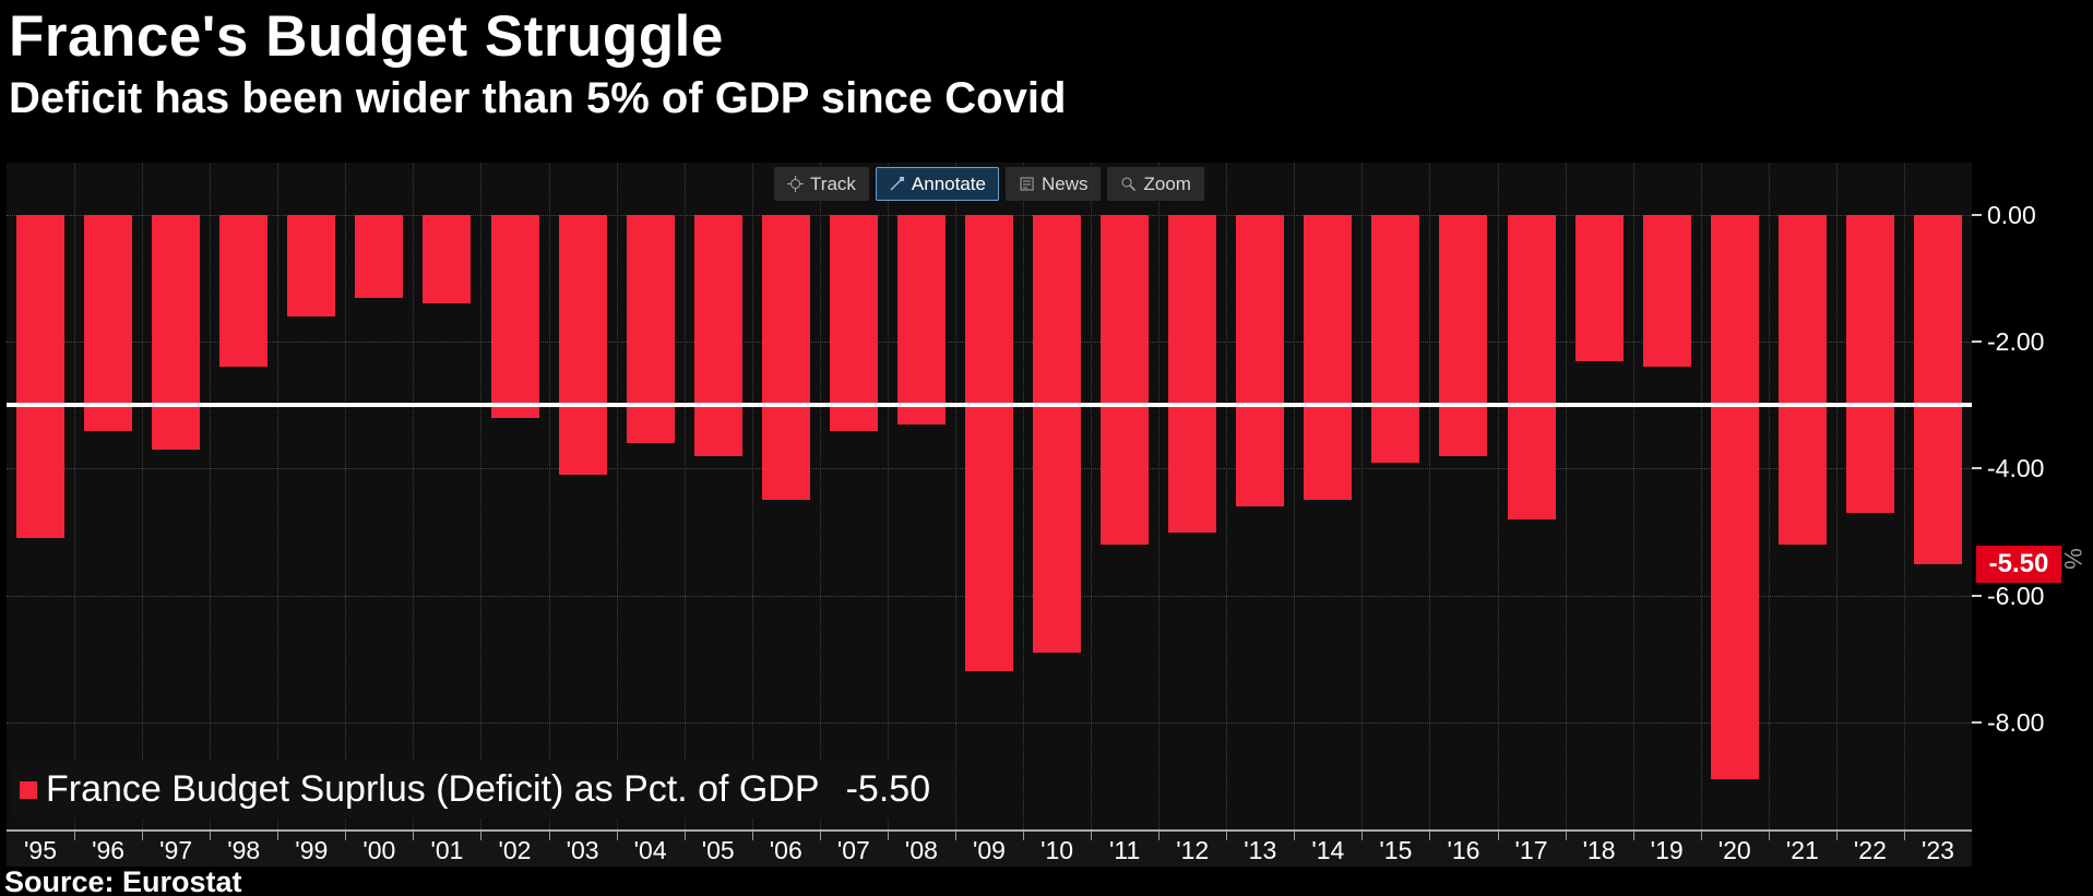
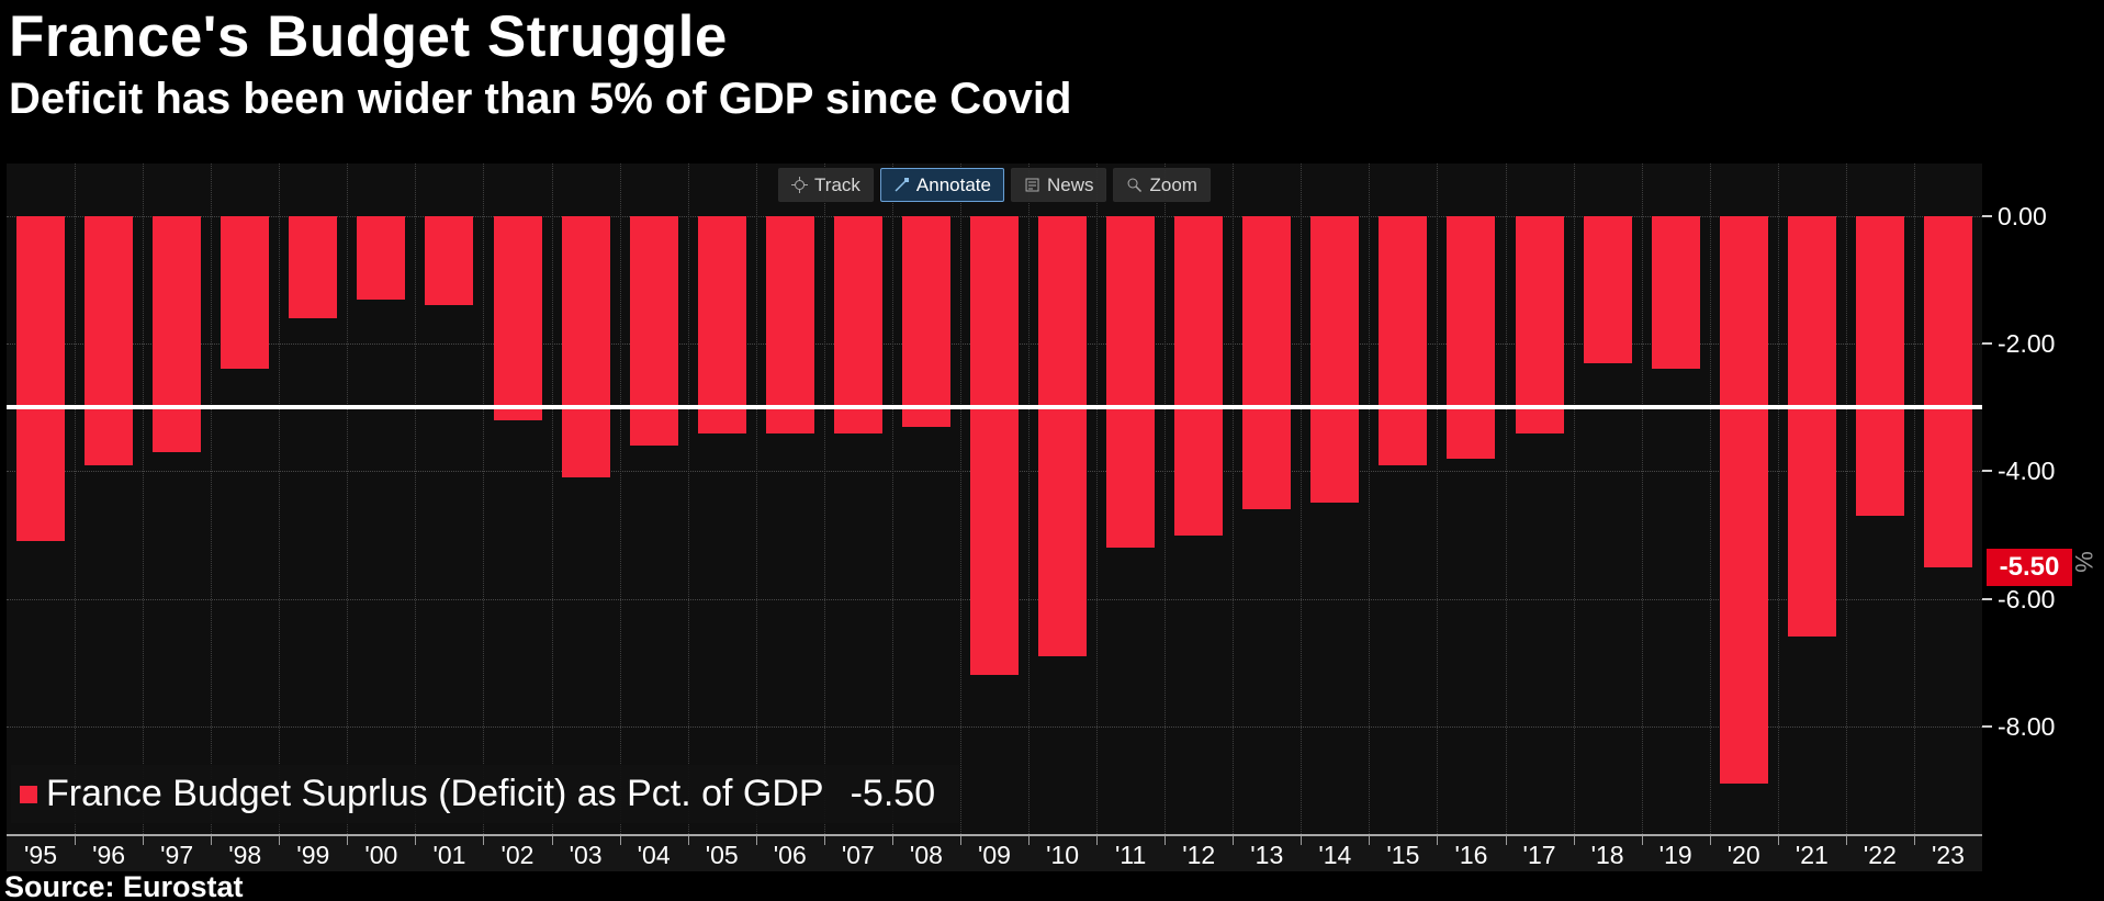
'96: -3.4 -> -3.9
'05: -3.8 -> -3.4
'06: -4.5 -> -3.4
'17: -4.8 -> -3.4
'21: -5.2 -> -6.6
